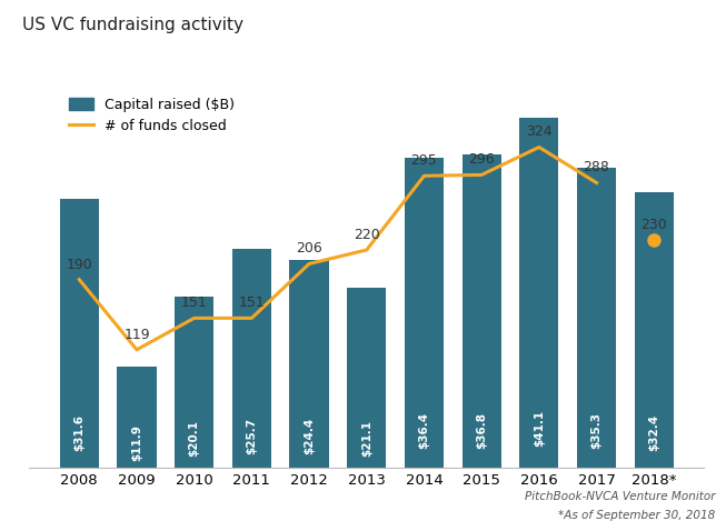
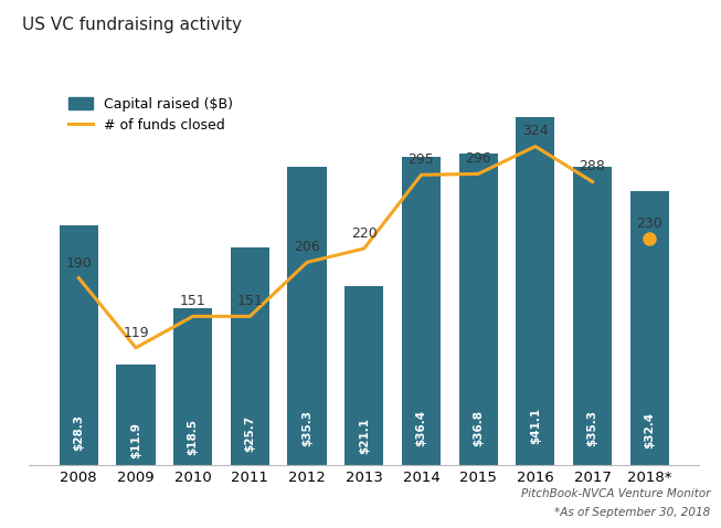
Capital raised ($B)/2008: $31.6 -> $28.3
Capital raised ($B)/2010: $20.1 -> $18.5
Capital raised ($B)/2012: $24.4 -> $35.3
